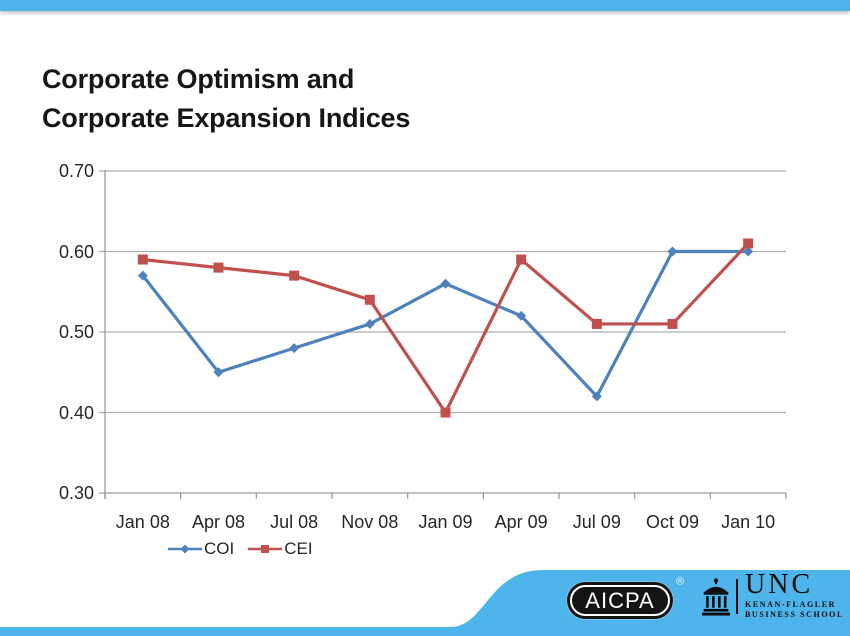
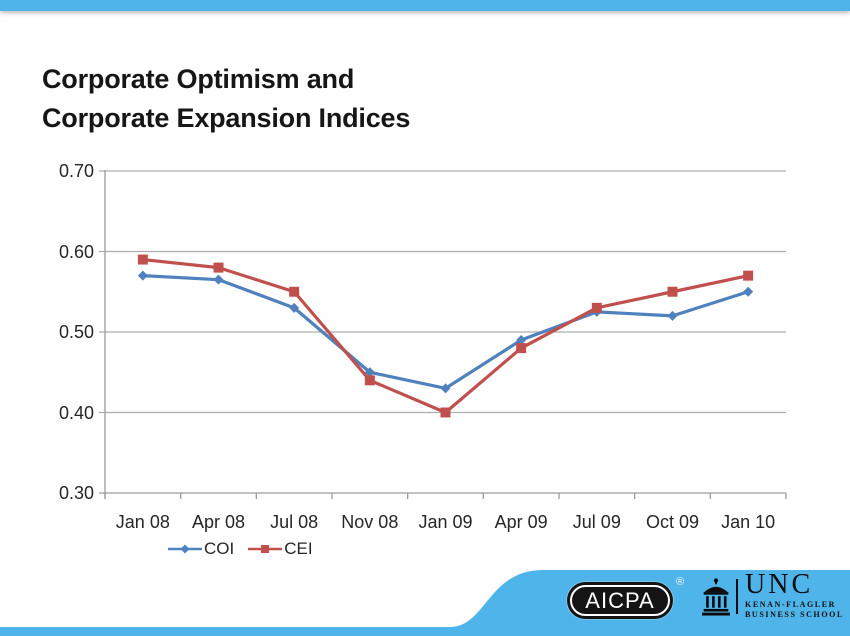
COI/Apr 08: 0.45 -> 0.56
COI/Jul 08: 0.48 -> 0.53
CEI/Jul 08: 0.57 -> 0.55
COI/Nov 08: 0.51 -> 0.45
CEI/Nov 08: 0.54 -> 0.44
COI/Jan 09: 0.56 -> 0.43
COI/Apr 09: 0.52 -> 0.49
CEI/Apr 09: 0.59 -> 0.48
COI/Jul 09: 0.42 -> 0.53
CEI/Jul 09: 0.51 -> 0.53
COI/Oct 09: 0.60 -> 0.52
CEI/Oct 09: 0.51 -> 0.55
COI/Jan 10: 0.60 -> 0.55
CEI/Jan 10: 0.61 -> 0.57
